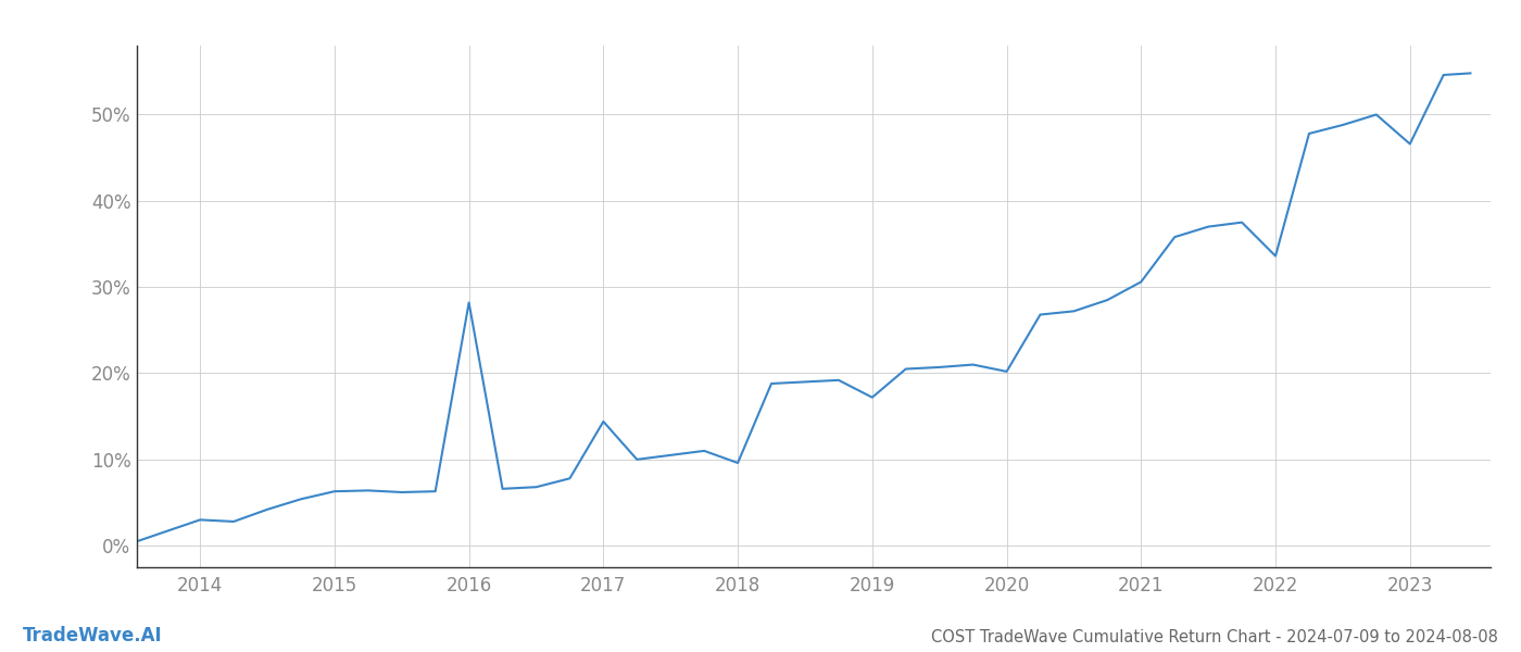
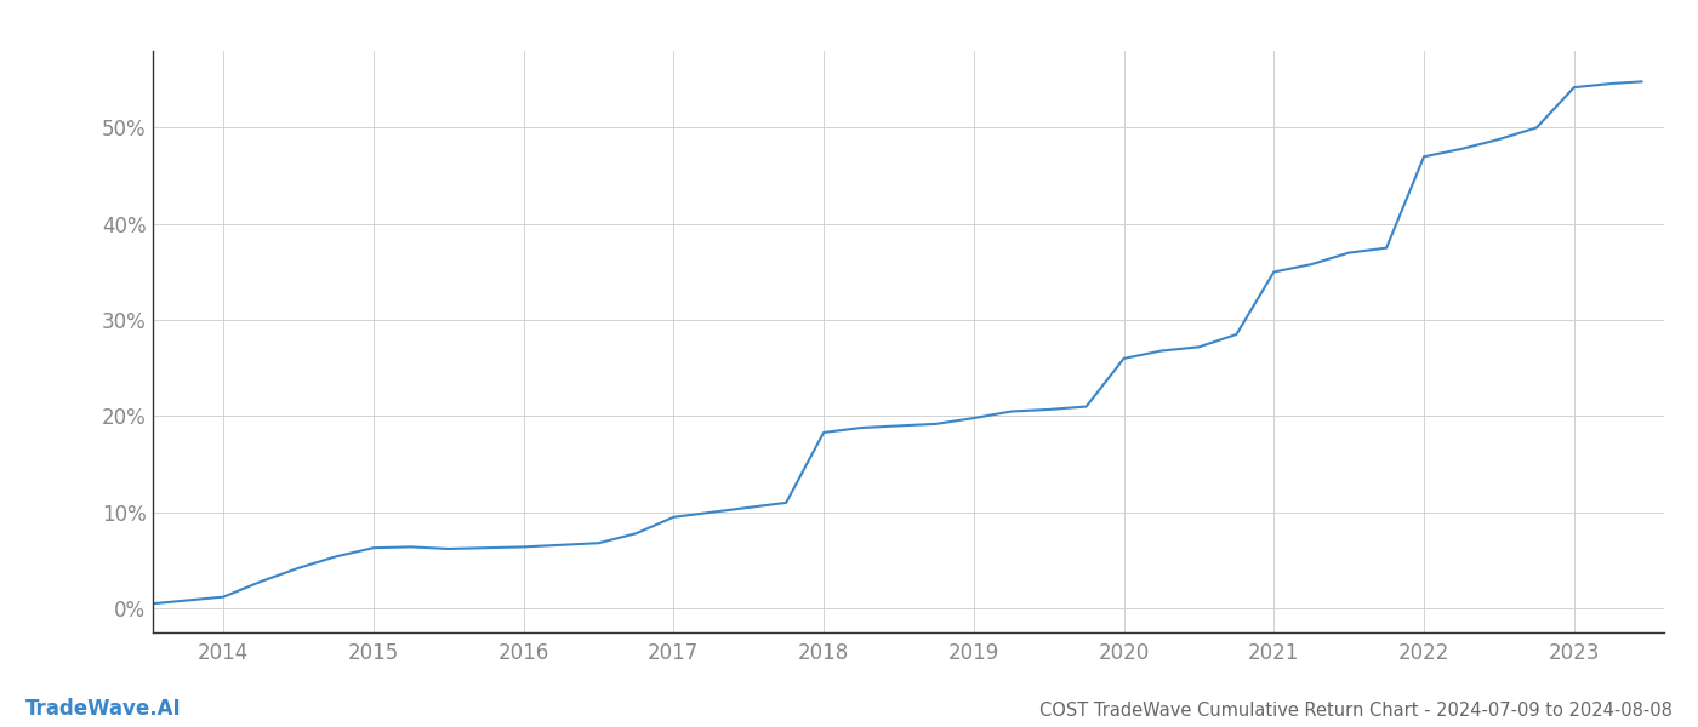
2014: 3.0% -> 1.2%
2016: 28.2% -> 6.4%
2017: 14.4% -> 9.5%
2018: 9.6% -> 18.3%
2019: 17.2% -> 19.8%
2020: 20.2% -> 26.0%
2021: 30.6% -> 35.0%
2022: 33.6% -> 47.0%
2023: 46.6% -> 54.2%
